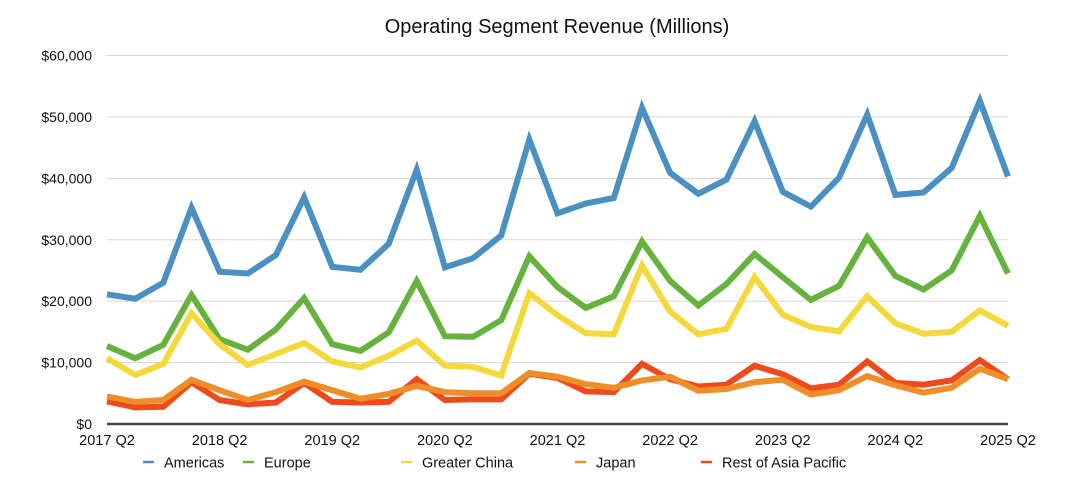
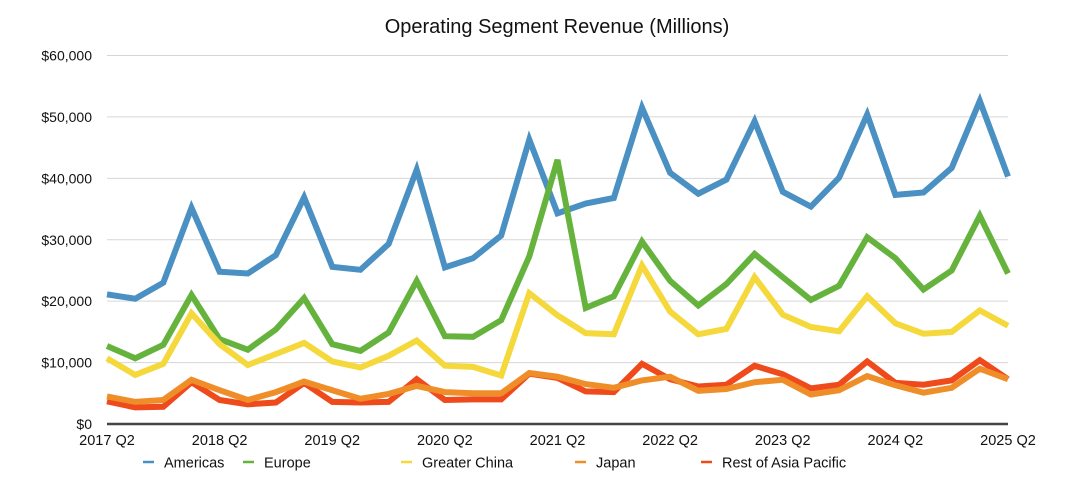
Europe/2021 Q2: $22000 -> $43000
Europe/2024 Q2: $24000 -> $27000
